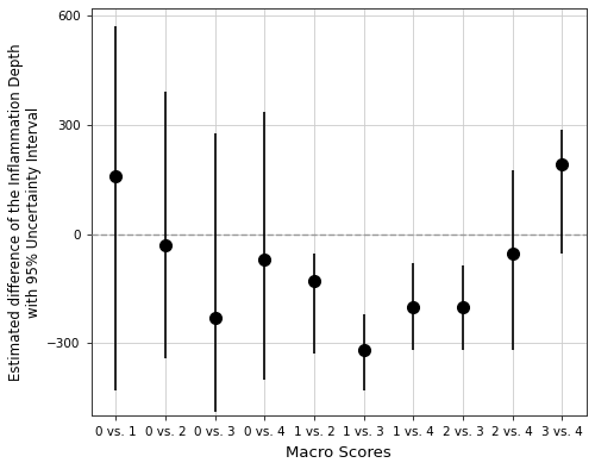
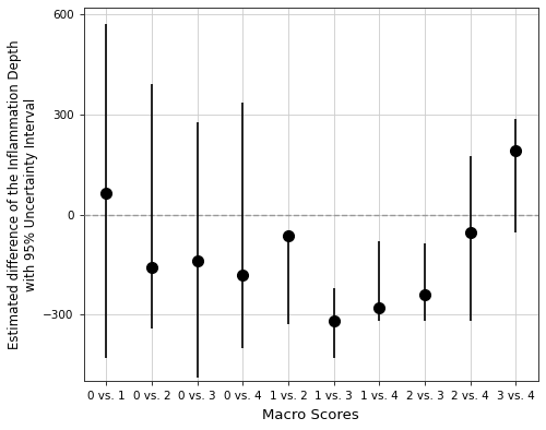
0 vs. 1: 160 -> 65
0 vs. 2: -30 -> -160
0 vs. 3: -230 -> -140
0 vs. 4: -70 -> -180
1 vs. 2: -130 -> -65
1 vs. 4: -200 -> -280
2 vs. 3: -200 -> -240
